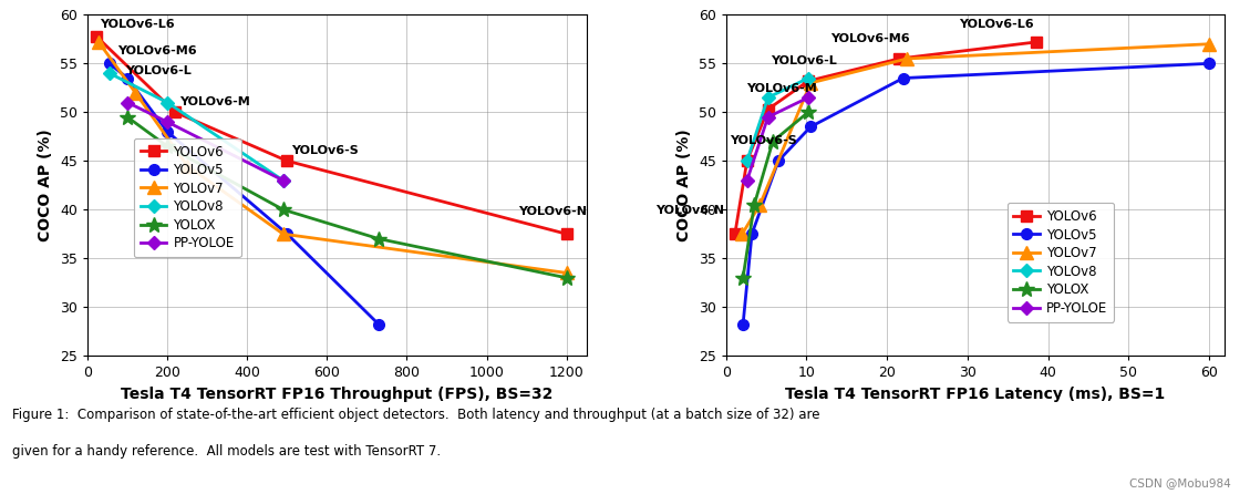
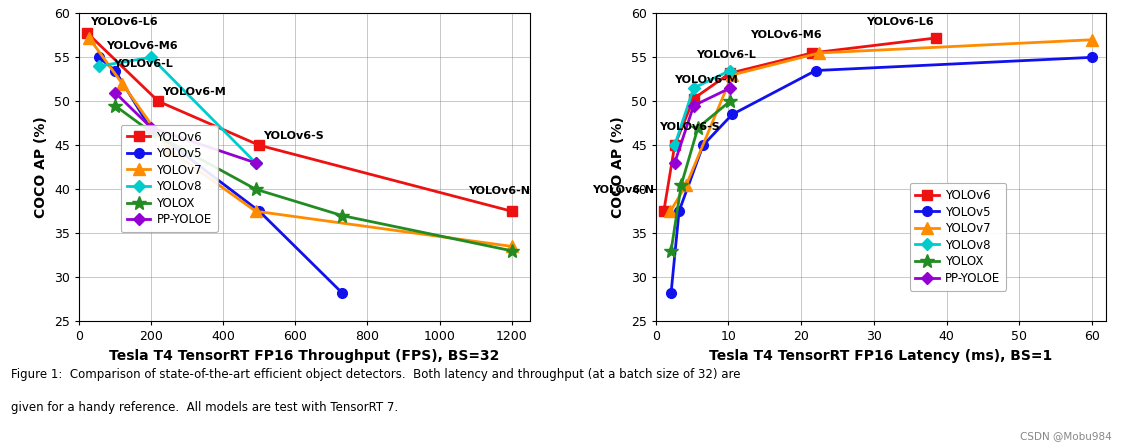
YOLOv5/200: 48.0 -> 46.8
YOLOv8/200: 51 -> 55
PP-YOLOE/200: 49 -> 47
